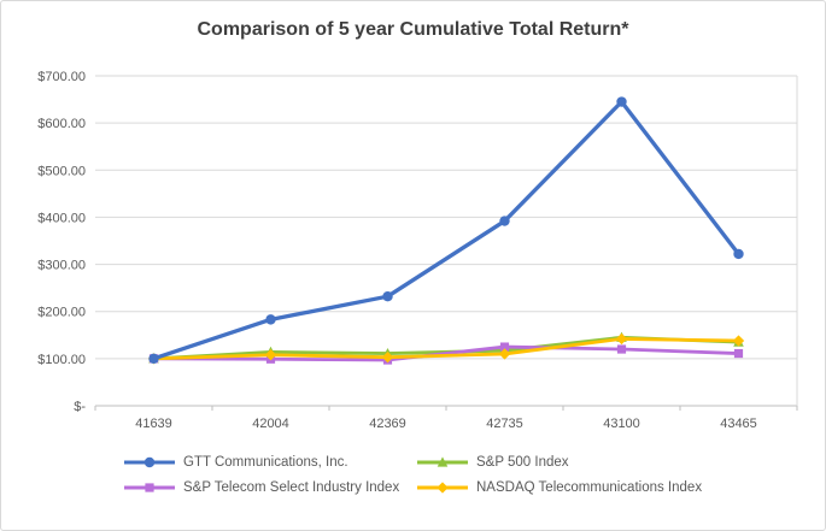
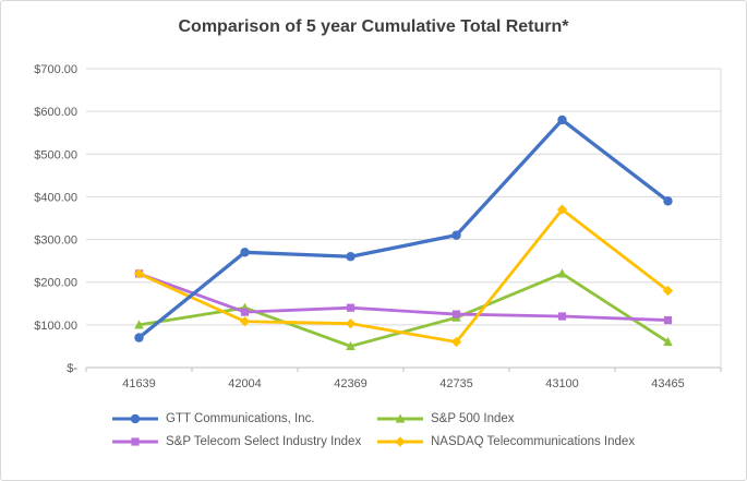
GTT Communications, Inc./41639: $100 -> $70
S&P Telecom Select Industry Index/41639: $100 -> $220
NASDAQ Telecommunications Index/41639: $100 -> $220
GTT Communications, Inc./42004: $180 -> $270
S&P 500 Index/42004: $110 -> $140
S&P Telecom Select Industry Index/42004: $100 -> $130
GTT Communications, Inc./42369: $230 -> $260
S&P 500 Index/42369: $110 -> $50
S&P Telecom Select Industry Index/42369: $100 -> $140
GTT Communications, Inc./42735: $390 -> $310
NASDAQ Telecommunications Index/42735: $110 -> $60
GTT Communications, Inc./43100: $640 -> $580
S&P 500 Index/43100: $140 -> $220
NASDAQ Telecommunications Index/43100: $140 -> $370
GTT Communications, Inc./43465: $320 -> $390
S&P 500 Index/43465: $140 -> $60
NASDAQ Telecommunications Index/43465: $140 -> $180
